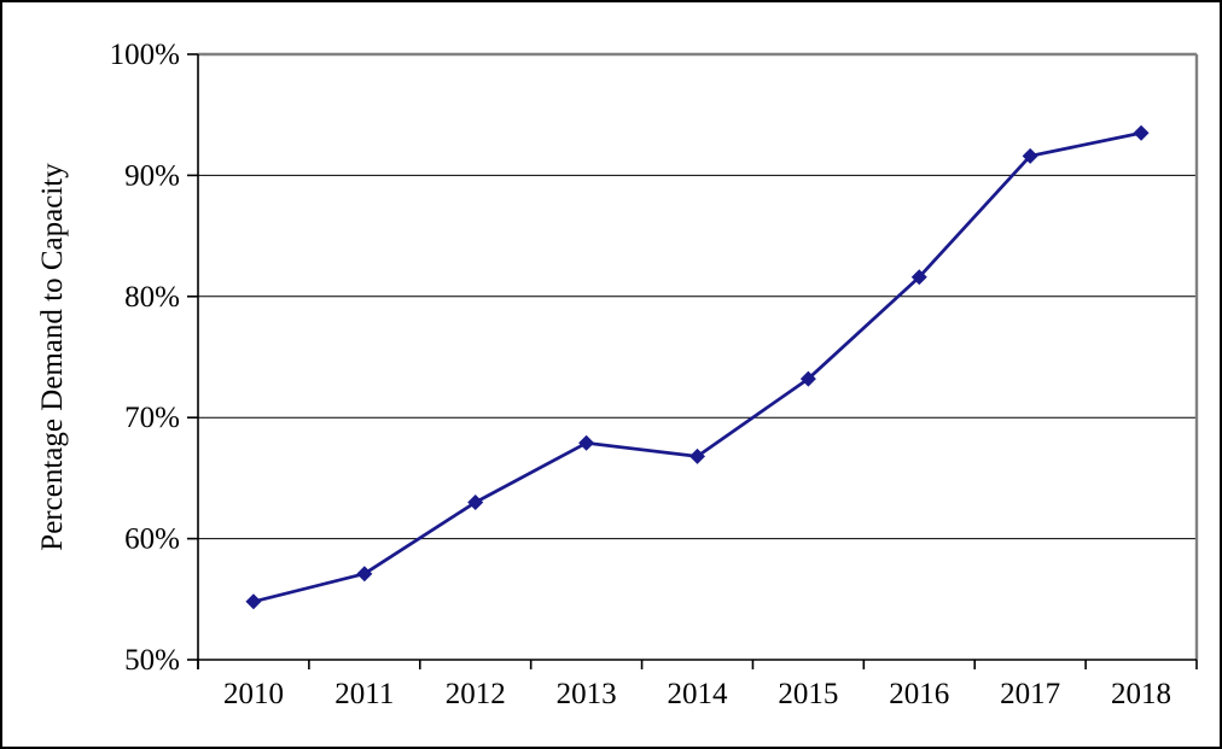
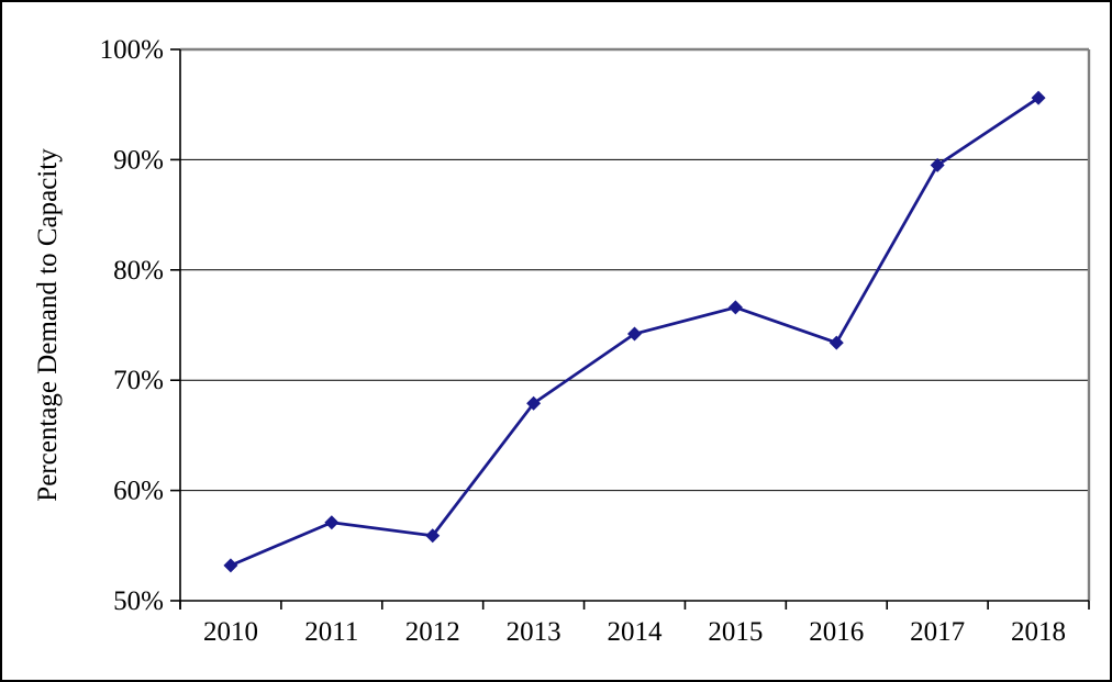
2010: 54.8% -> 53.2%
2012: 63.0% -> 55.9%
2014: 66.8% -> 74.2%
2015: 73.2% -> 76.6%
2016: 81.6% -> 73.4%
2017: 91.6% -> 89.5%
2018: 93.5% -> 95.6%
